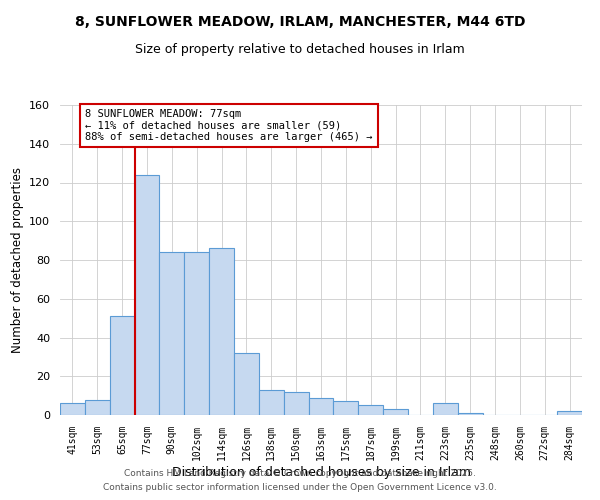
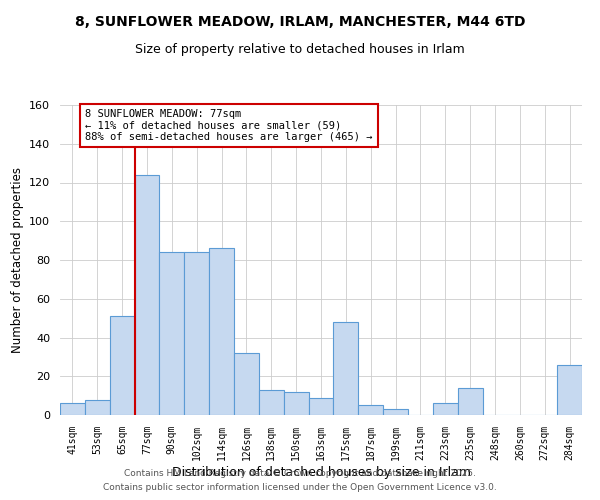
175sqm: 7 -> 48
235sqm: 1 -> 14
284sqm: 2 -> 26
